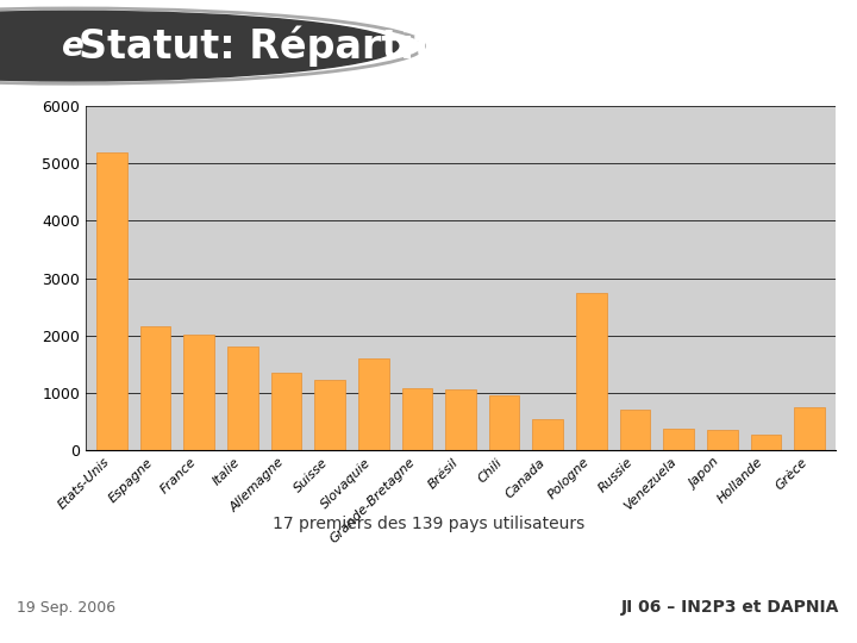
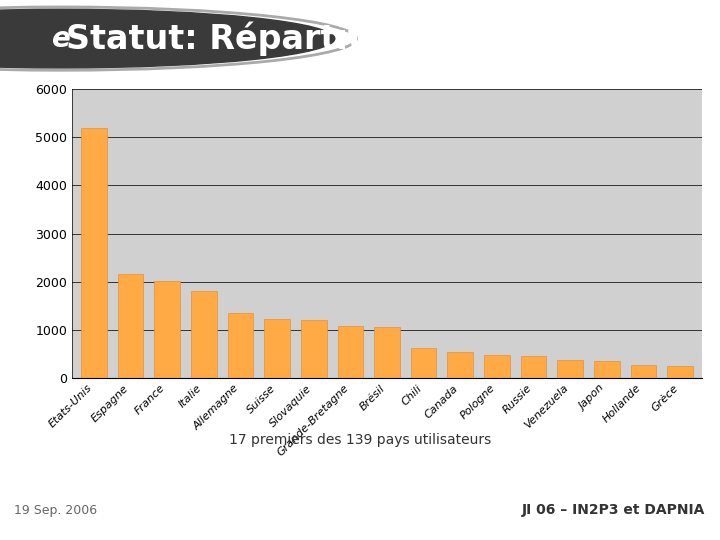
Slovaquie: 1600 -> 1200
Chili: 950 -> 620
Pologne: 2750 -> 470
Russie: 700 -> 460
Grèce: 750 -> 240
